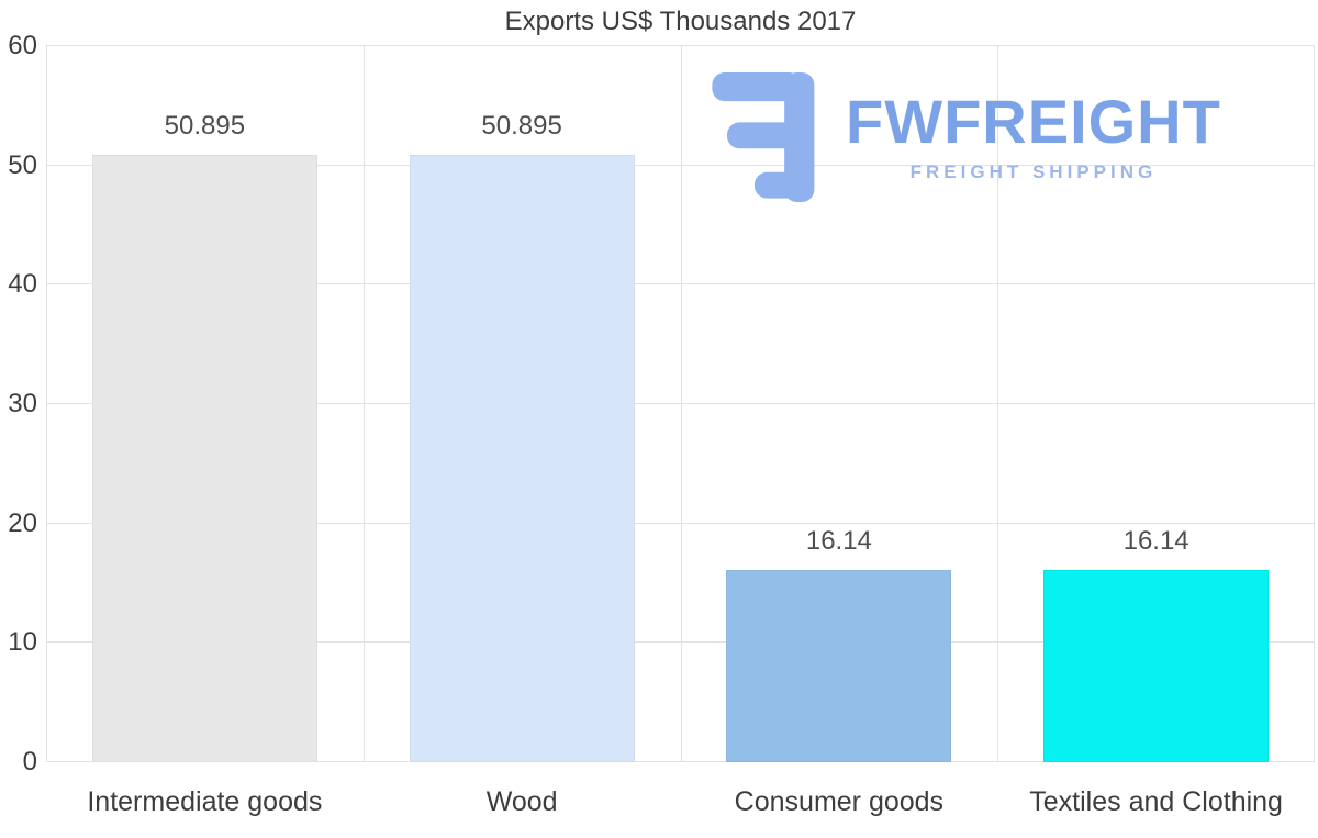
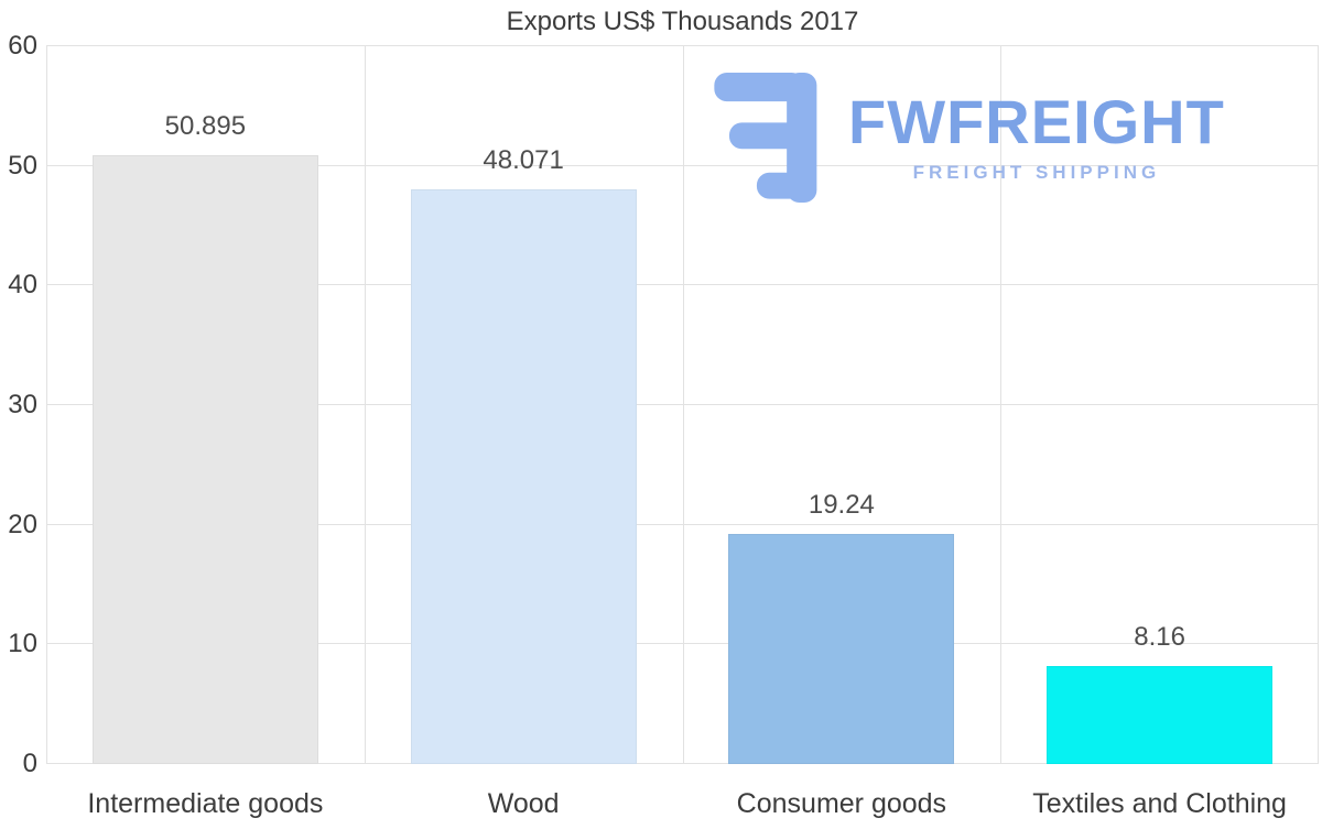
Wood: 50.895 -> 48.071
Consumer goods: 16.14 -> 19.24
Textiles and Clothing: 16.14 -> 8.16
